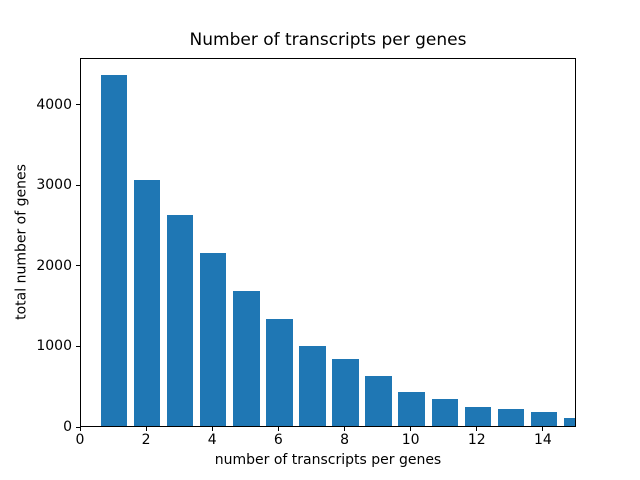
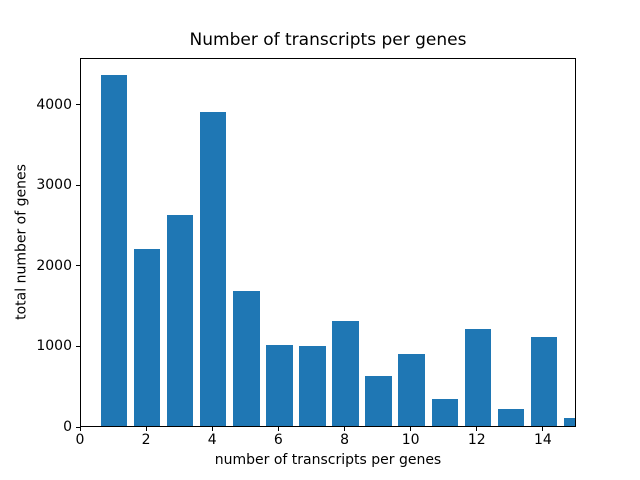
2: 3000 -> 2200
4: 2200 -> 3900
6: 1300 -> 1000
8: 800 -> 1300
10: 400 -> 900
12: 200 -> 1200
14: 200 -> 1100
